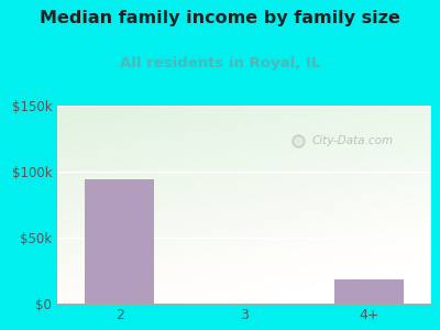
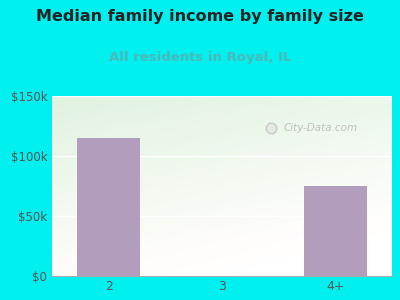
2: $94k -> $115k
4+: $18k -> $75k
